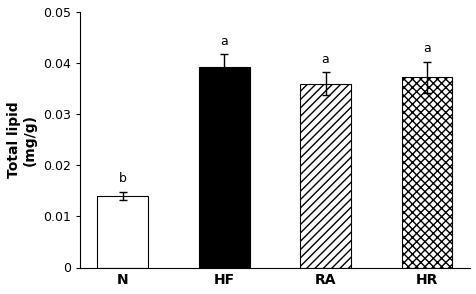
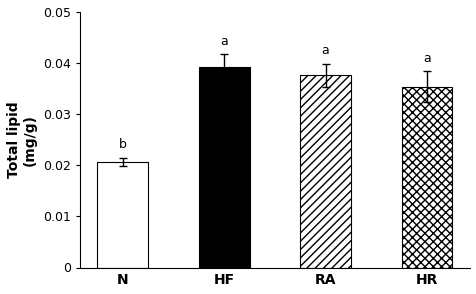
N: 0.0140 -> 0.0206
RA: 0.0360 -> 0.0376
HR: 0.0372 -> 0.0354
